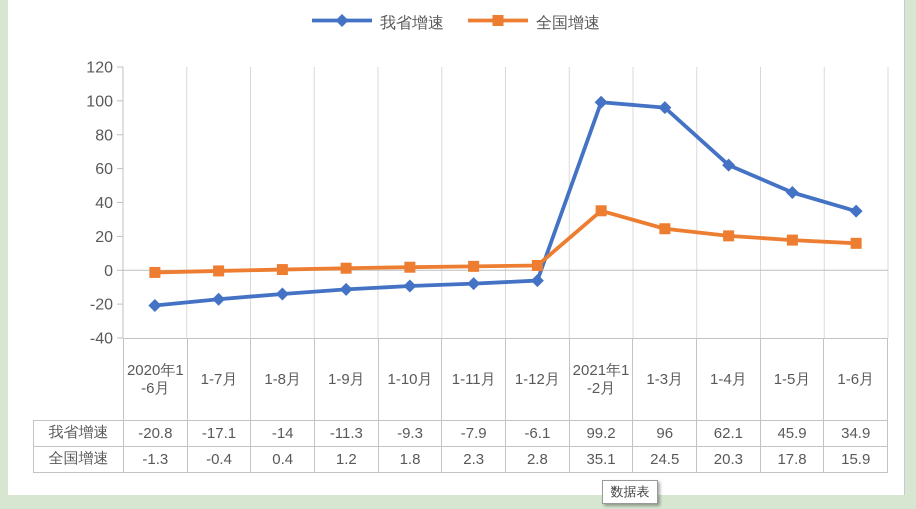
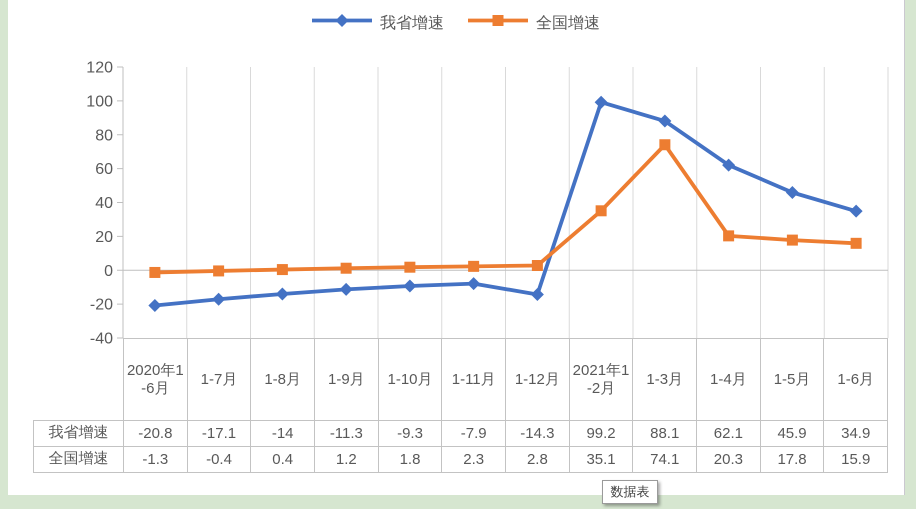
我省增速/1-12月: -6.1 -> -14.3
我省增速/1-3月: 96 -> 88.1
全国增速/1-3月: 24.5 -> 74.1
